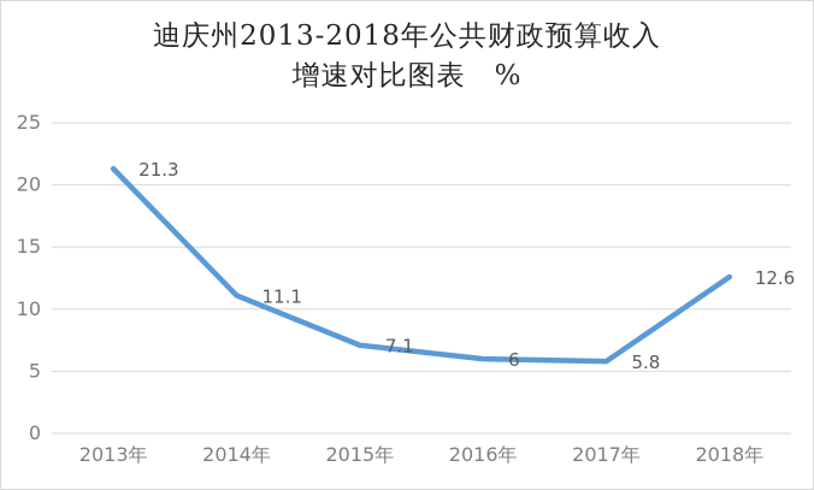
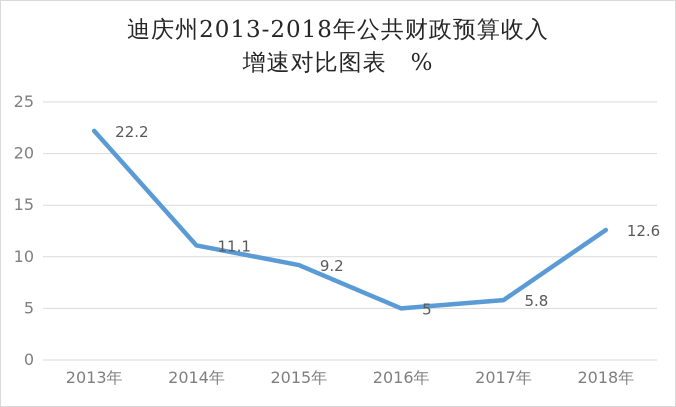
2013年: 21.3 -> 22.2
2015年: 7.1 -> 9.2
2016年: 6 -> 5
